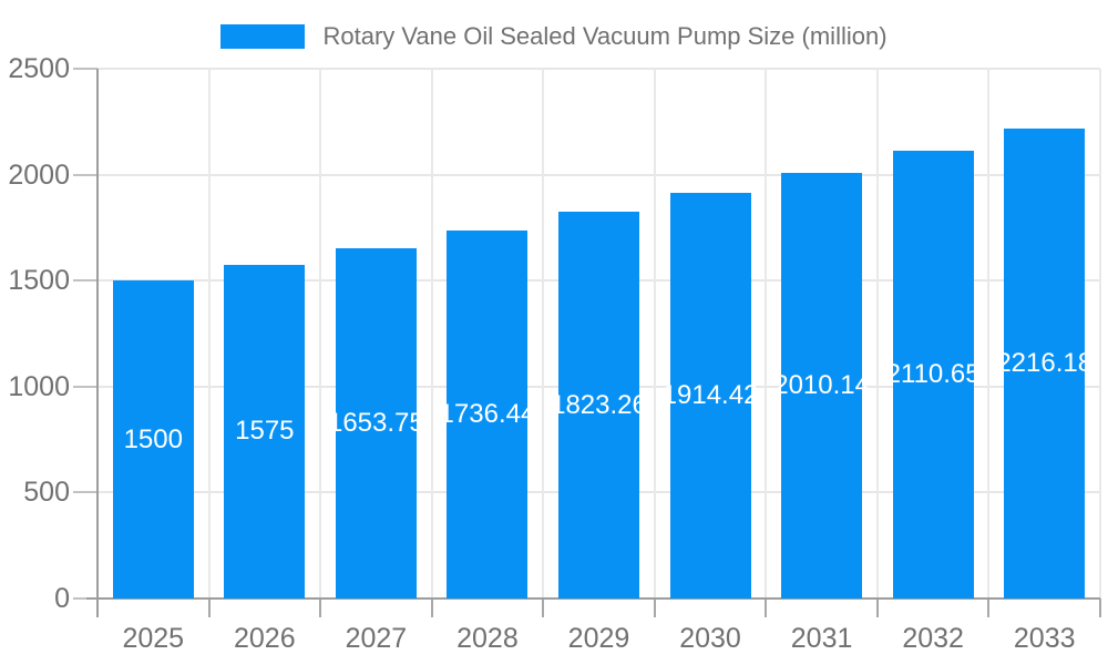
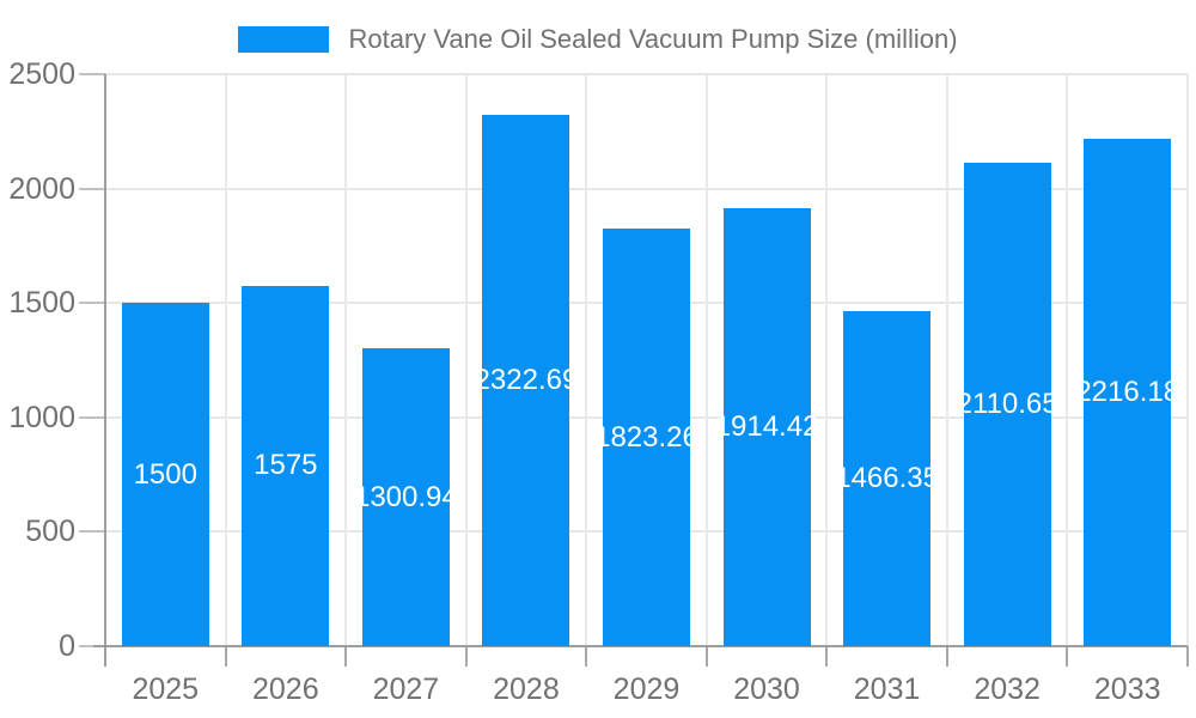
2027: 1653.75 -> 1300.94
2028: 1736.44 -> 2322.69
2031: 2010.14 -> 1466.35
